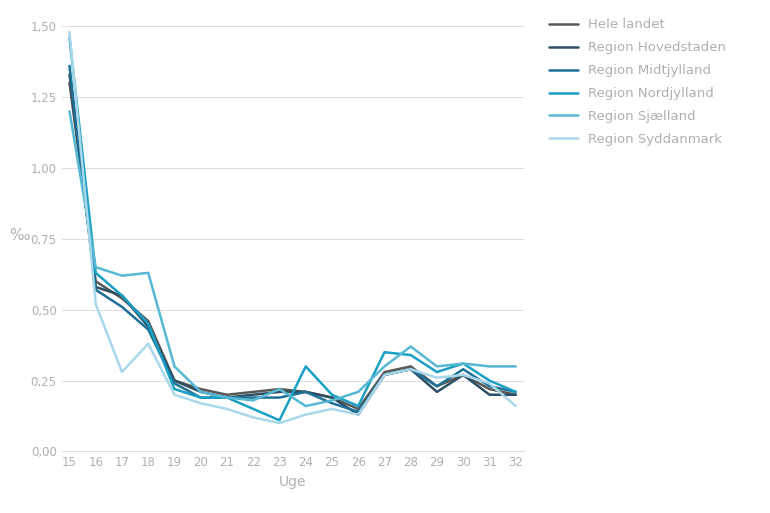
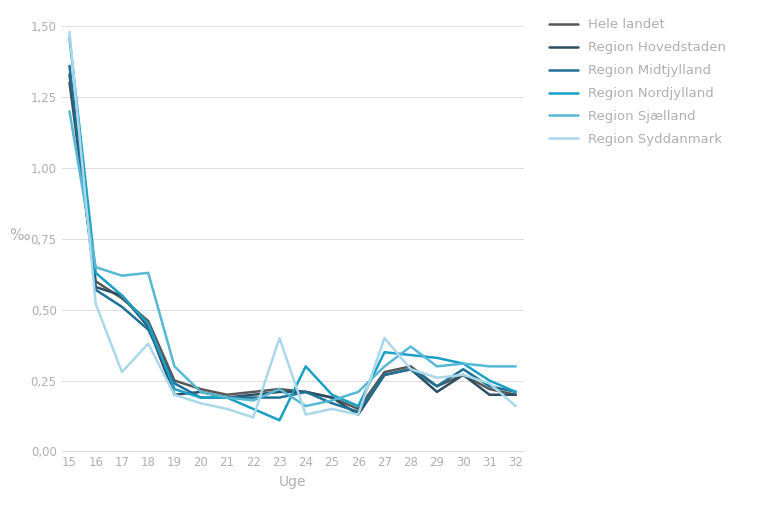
Region Hovedstaden/19: 0,25 -> 0,20
Region Syddanmark/23: 0,10 -> 0,40
Region Syddanmark/27: 0,27 -> 0,40
Region Nordjylland/29: 0,28 -> 0,33
